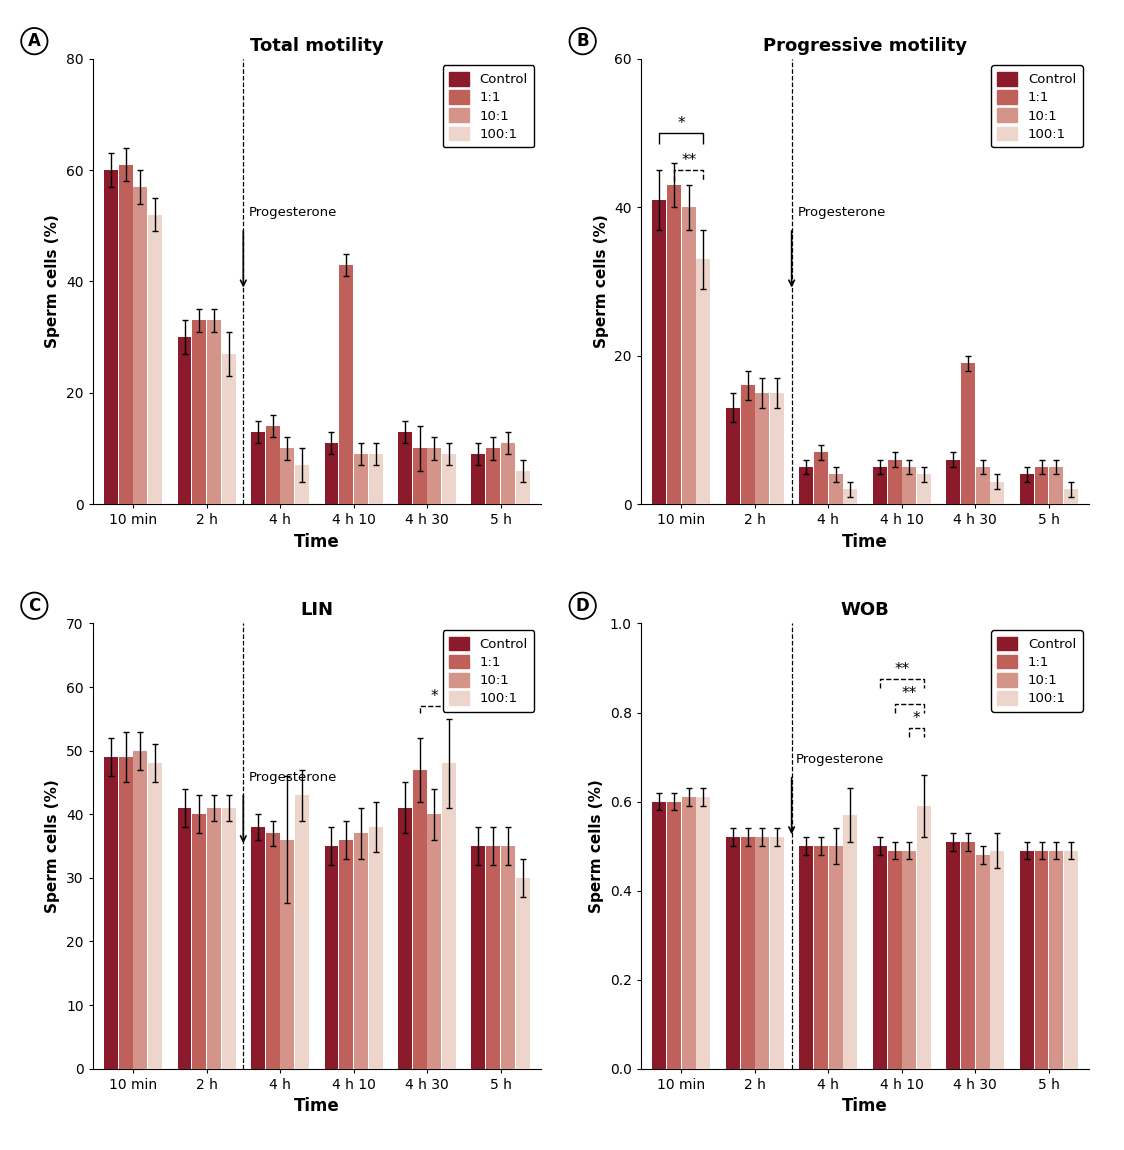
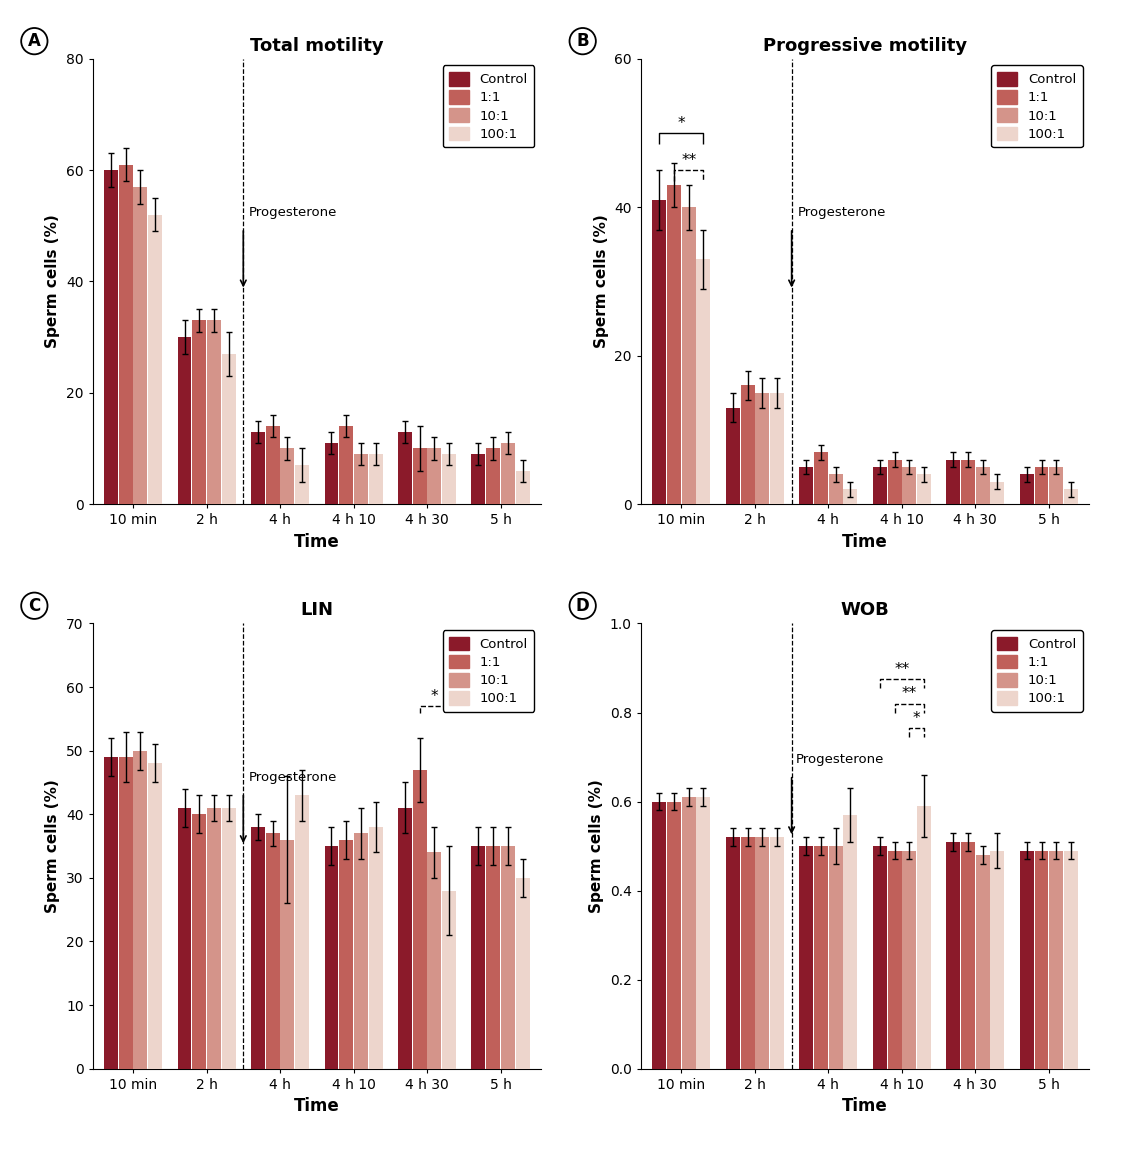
Total motility/1:1/4 h 10: 43 -> 14
Progressive motility/1:1/4 h 30: 19 -> 6
LIN/10:1/4 h 30: 40 -> 34
LIN/100:1/4 h 30: 48 -> 28
